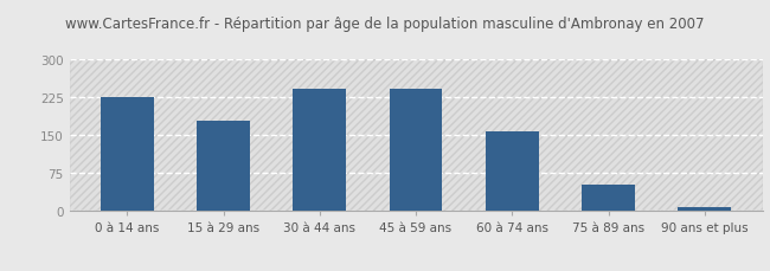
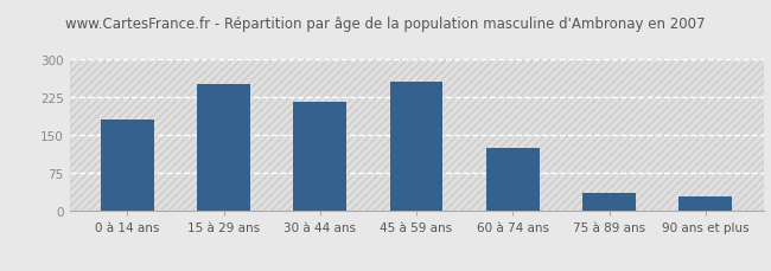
0 à 14 ans: 224 -> 180
15 à 29 ans: 178 -> 250
30 à 44 ans: 240 -> 215
45 à 59 ans: 242 -> 255
60 à 74 ans: 157 -> 125
75 à 89 ans: 52 -> 35
90 ans et plus: 7 -> 30
